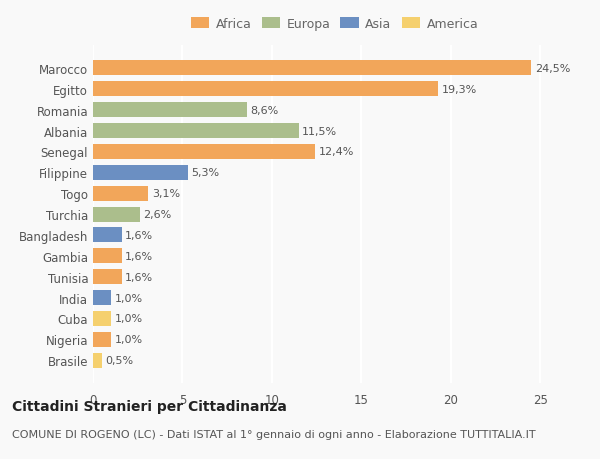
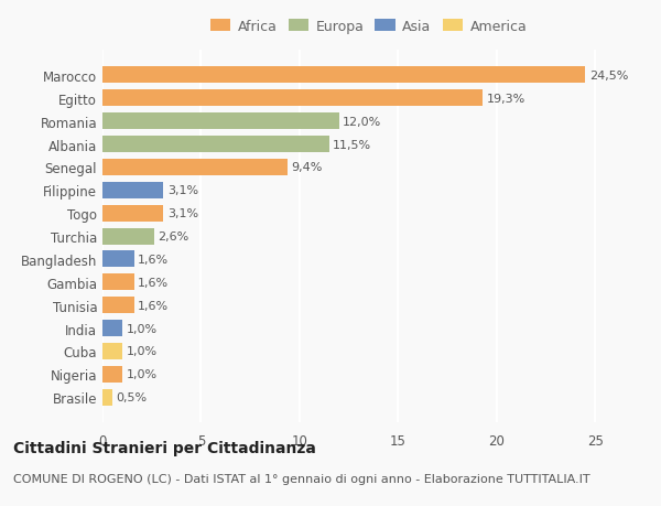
Romania: 8,6% -> 12,0%
Senegal: 12,4% -> 9,4%
Filippine: 5,3% -> 3,1%
